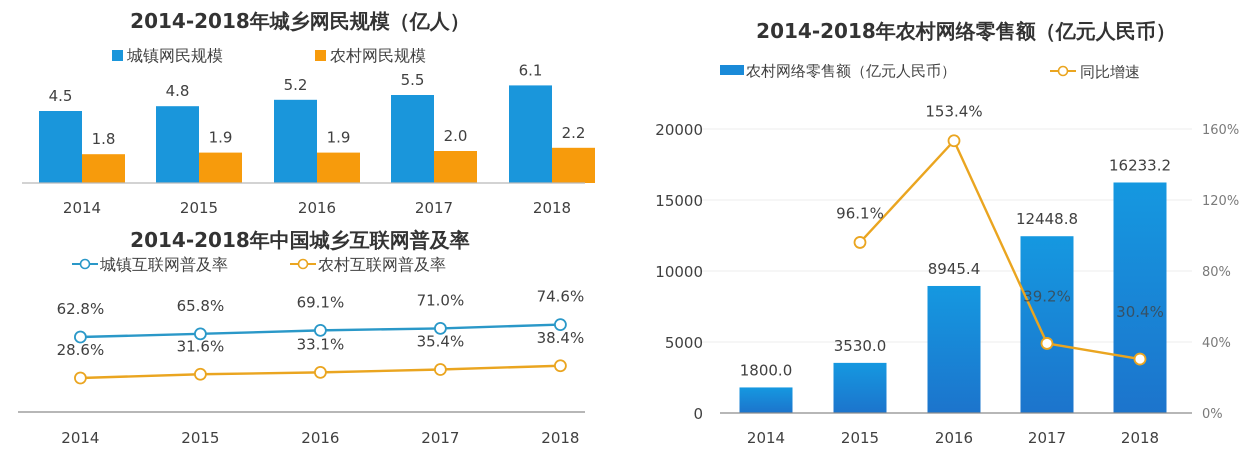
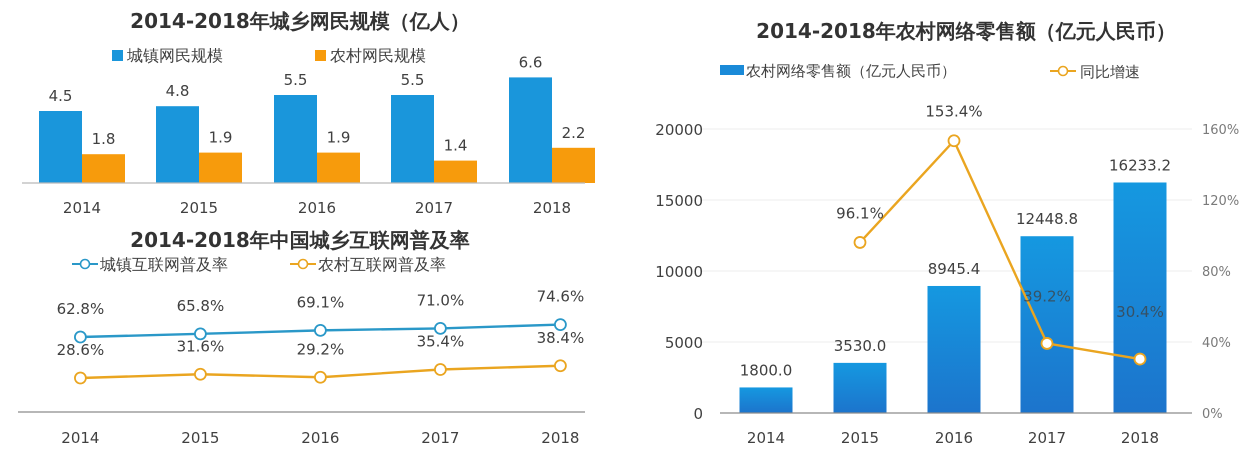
2014-2018年城乡网民规模（亿人）/城镇网民规模/2016: 5.2 -> 5.5
2014-2018年城乡网民规模（亿人）/农村网民规模/2017: 2.0 -> 1.4
2014-2018年城乡网民规模（亿人）/城镇网民规模/2018: 6.1 -> 6.6
2014-2018年中国城乡互联网普及率/农村互联网普及率/2016: 33.1% -> 29.2%
